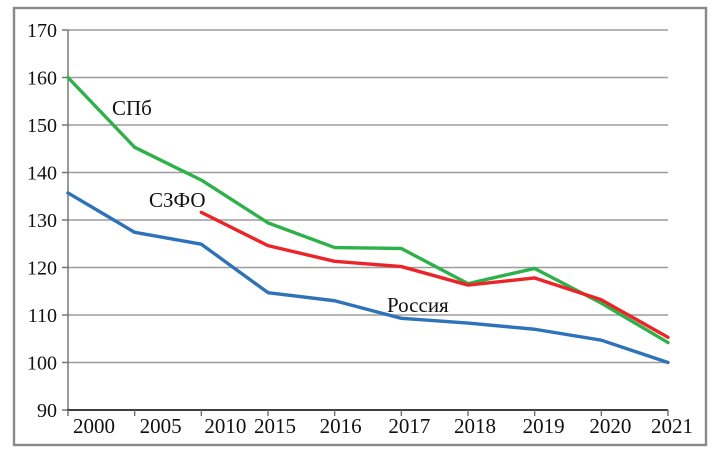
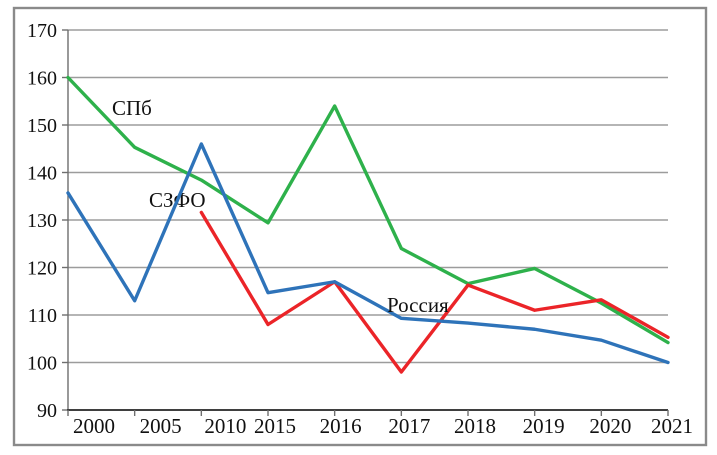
Россия/2005: 127 -> 113
Россия/2010: 125 -> 146
СЗФО/2015: 125 -> 108
СПб/2016: 124 -> 154
СЗФО/2016: 121 -> 117
Россия/2016: 113 -> 117
СЗФО/2017: 120 -> 98
СЗФО/2019: 118 -> 111
